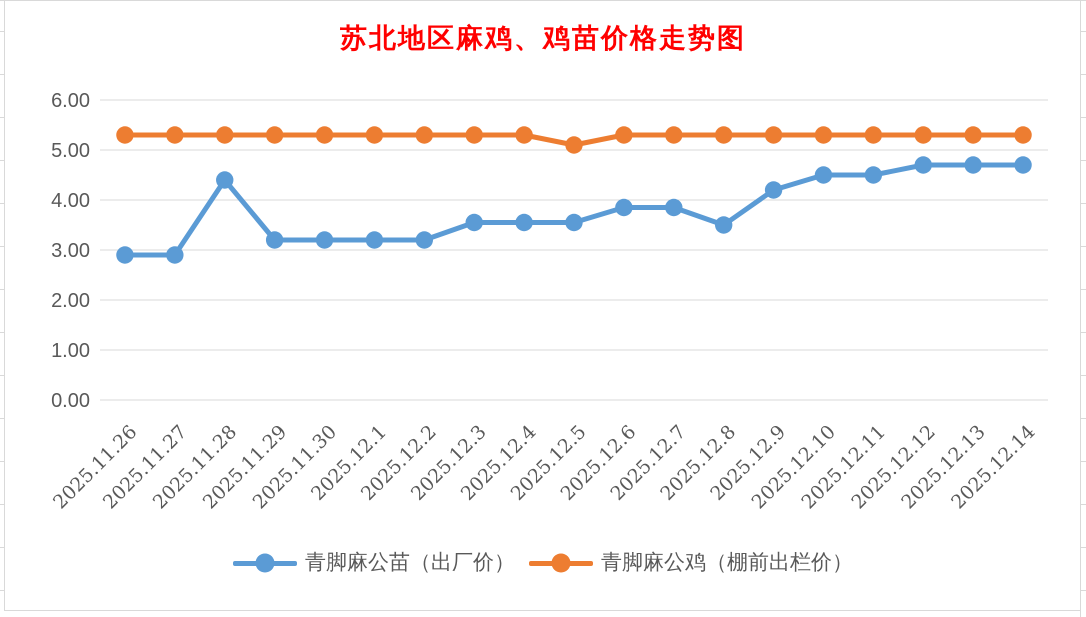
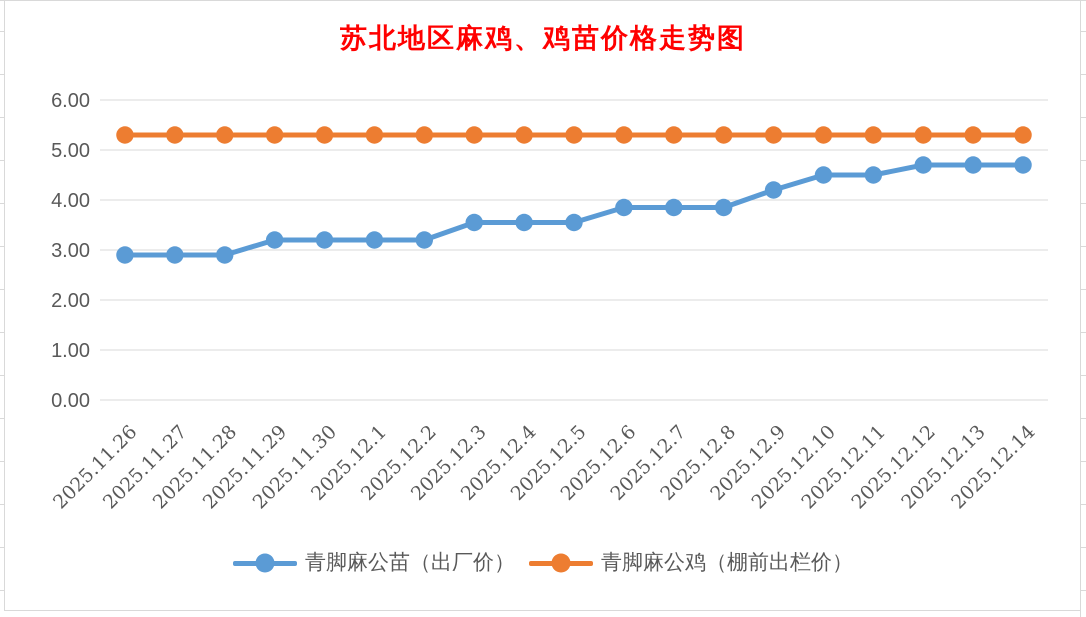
青脚麻公苗（出厂价）/2025.11.28: 4.4 -> 2.9
青脚麻公鸡（棚前出栏价）/2025.12.5: 5.1 -> 5.3
青脚麻公苗（出厂价）/2025.12.8: 3.5 -> 3.9
